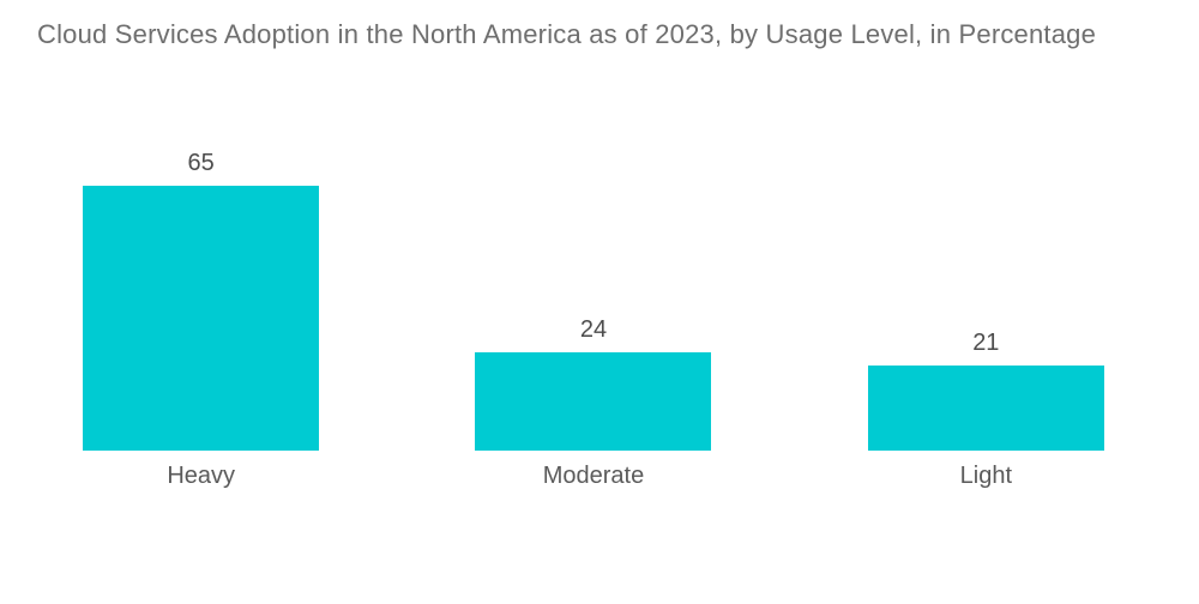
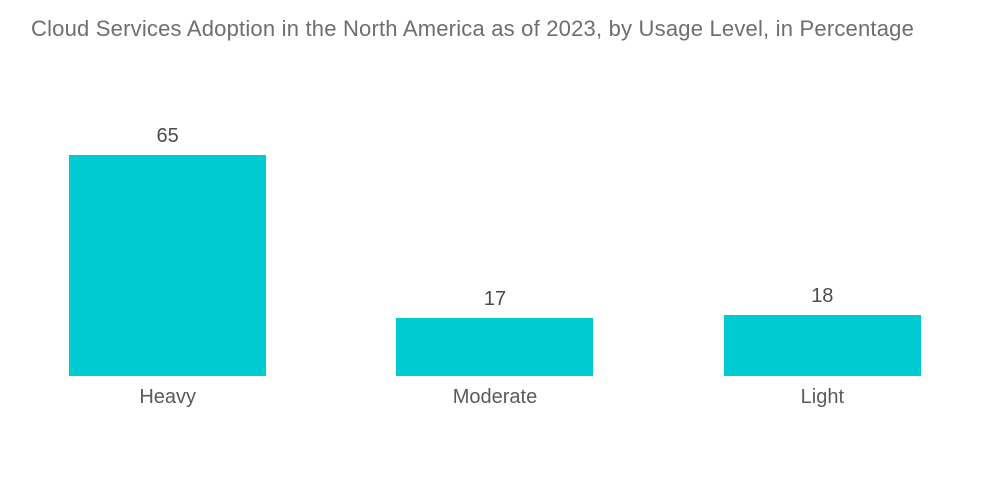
Moderate: 24 -> 17
Light: 21 -> 18
